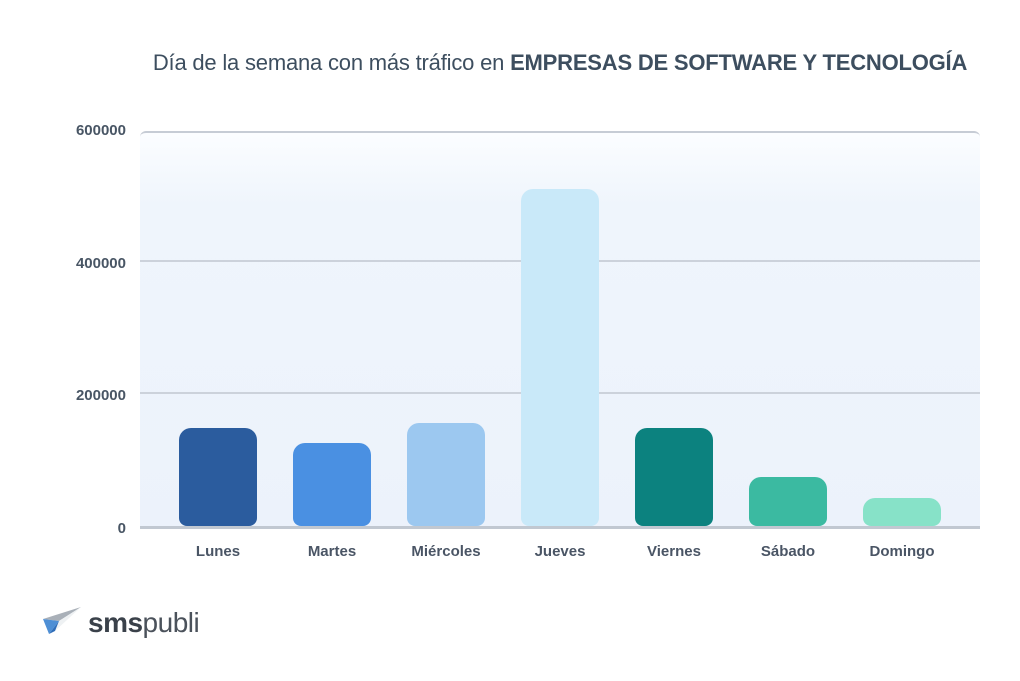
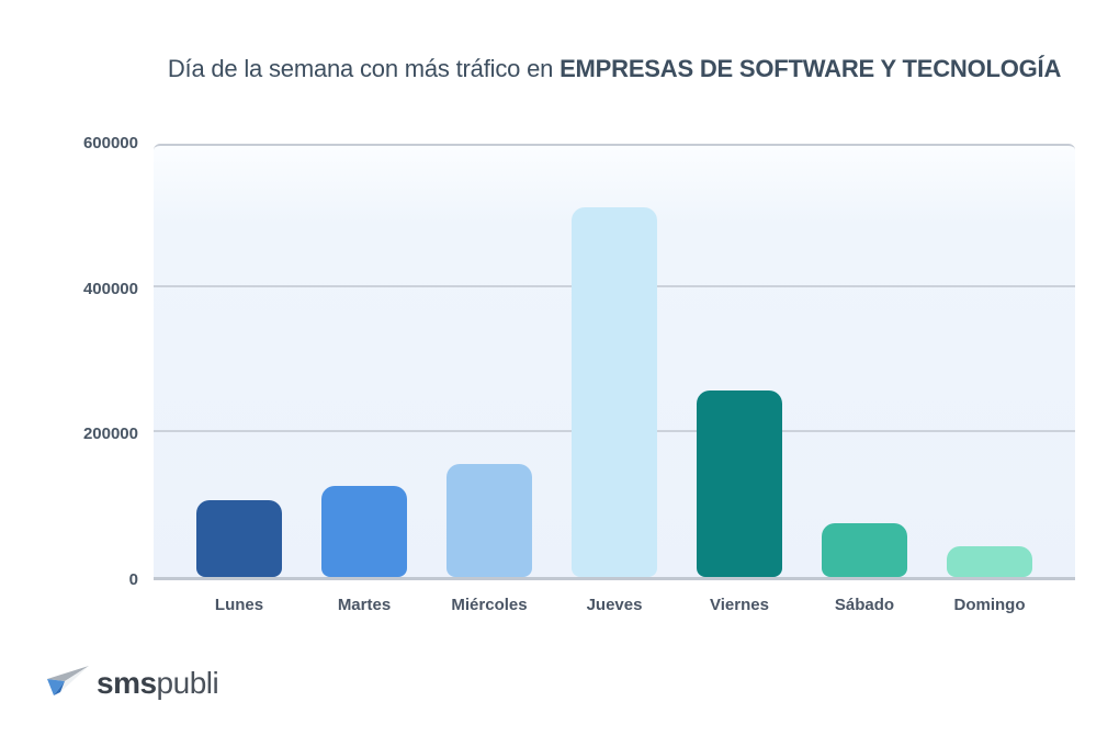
Lunes: 150000 -> 110000
Viernes: 150000 -> 260000
